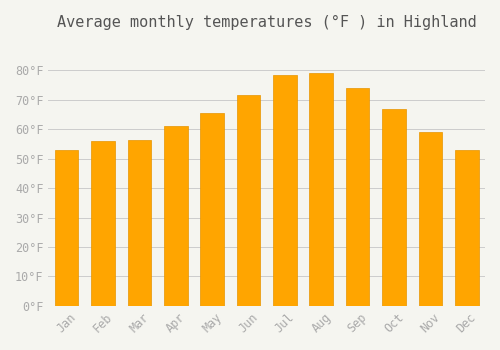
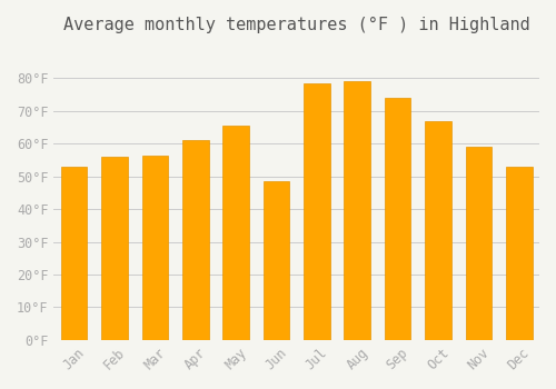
Jun: 71.5°F -> 48.5°F
